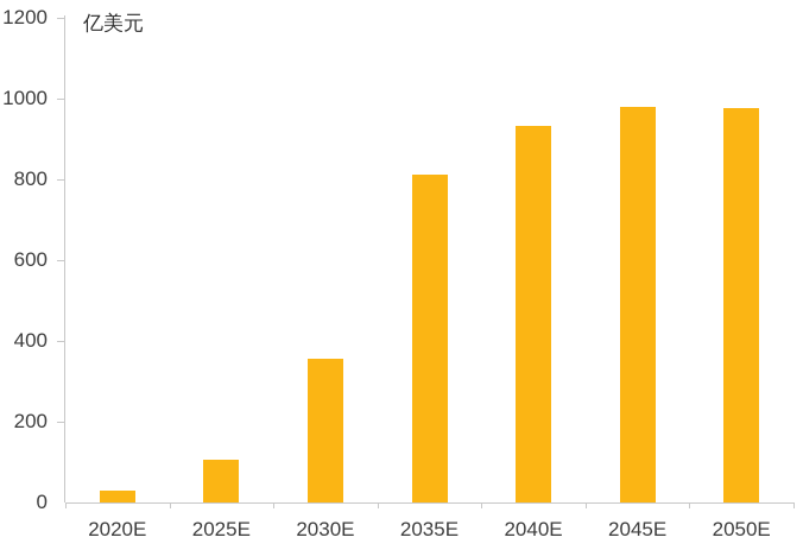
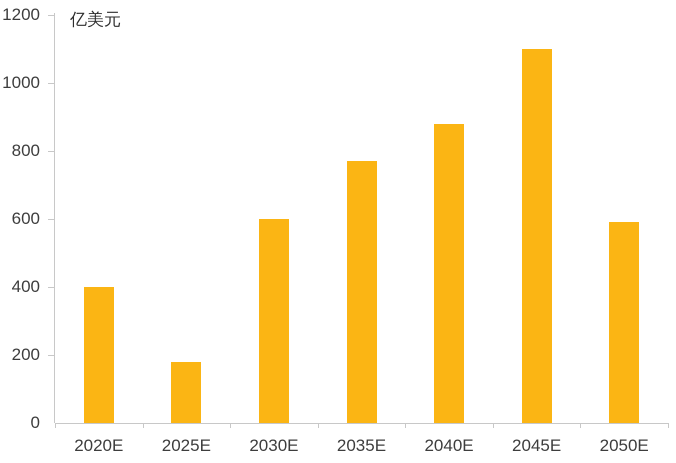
2020E: 30 -> 400
2025E: 110 -> 180
2030E: 360 -> 600
2035E: 810 -> 770
2040E: 930 -> 880
2045E: 980 -> 1100
2050E: 980 -> 590
